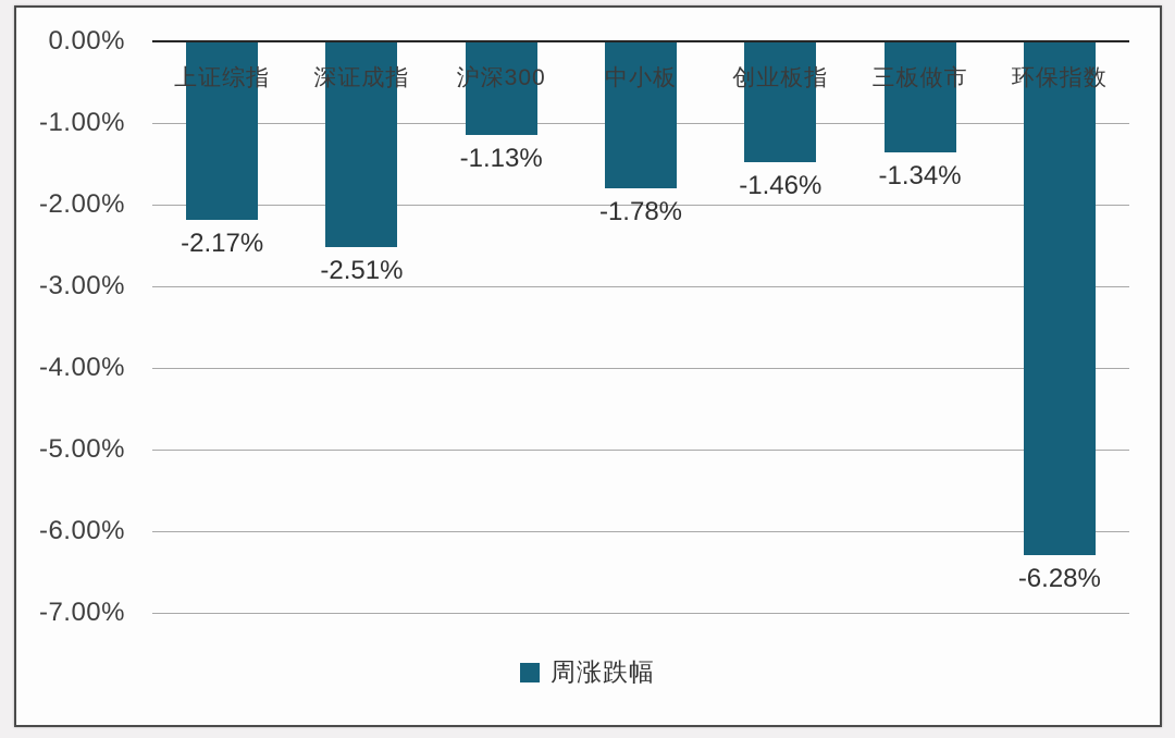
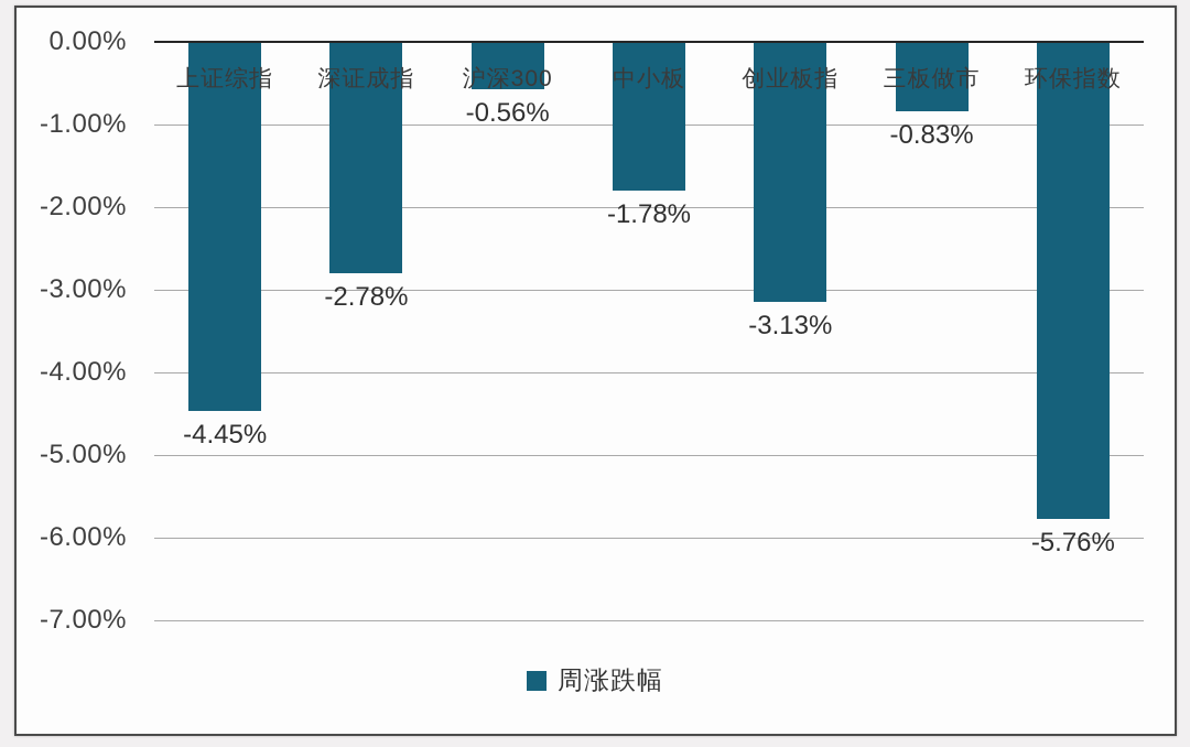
上证综指: -2.17% -> -4.45%
深证成指: -2.51% -> -2.78%
沪深300: -1.13% -> -0.56%
创业板指: -1.46% -> -3.13%
三板做市: -1.34% -> -0.83%
环保指数: -6.28% -> -5.76%
